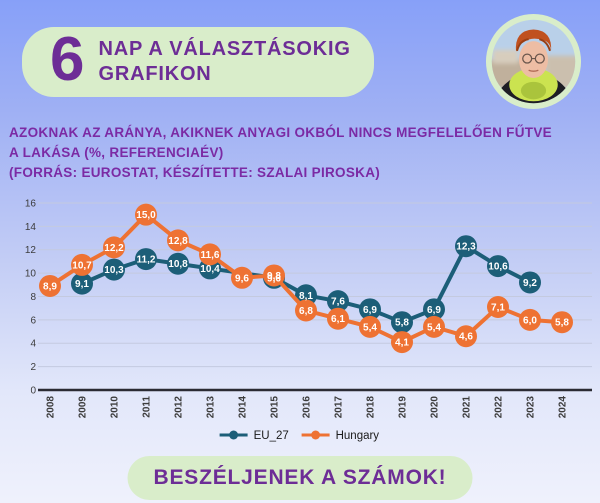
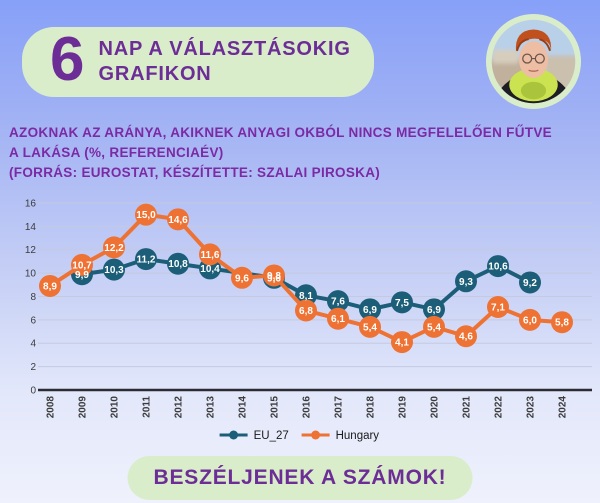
EU_27/2009: 9,1 -> 9,9
Hungary/2012: 12,8 -> 14,6
EU_27/2019: 5,8 -> 7,5
EU_27/2021: 12,3 -> 9,3
